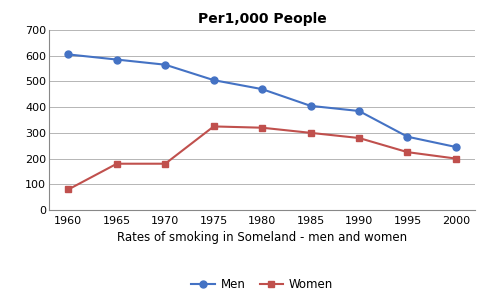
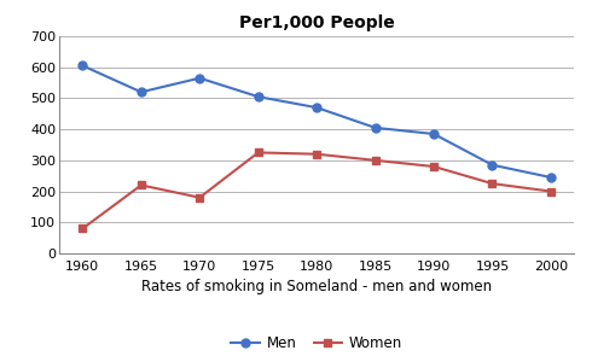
Men/1965: 585 -> 520
Women/1965: 180 -> 220
